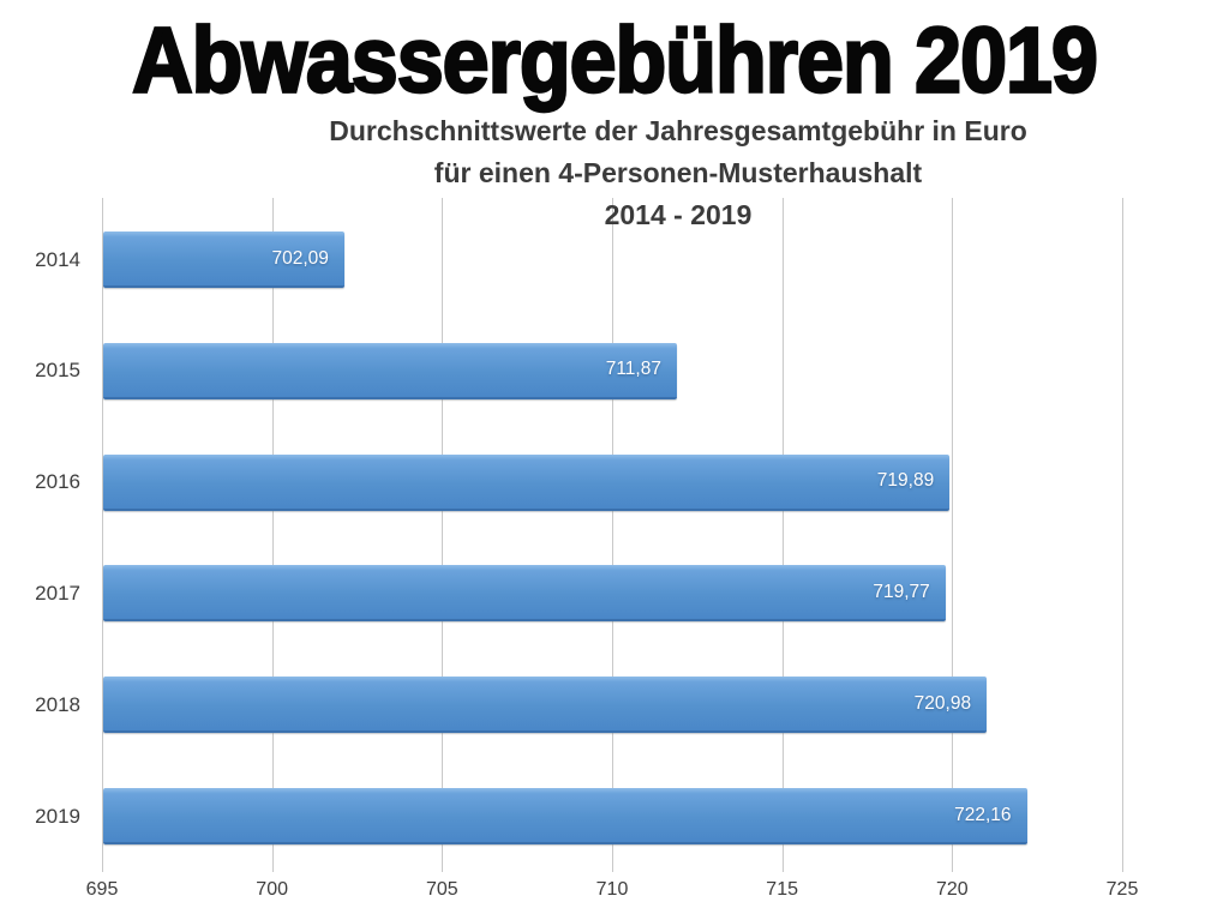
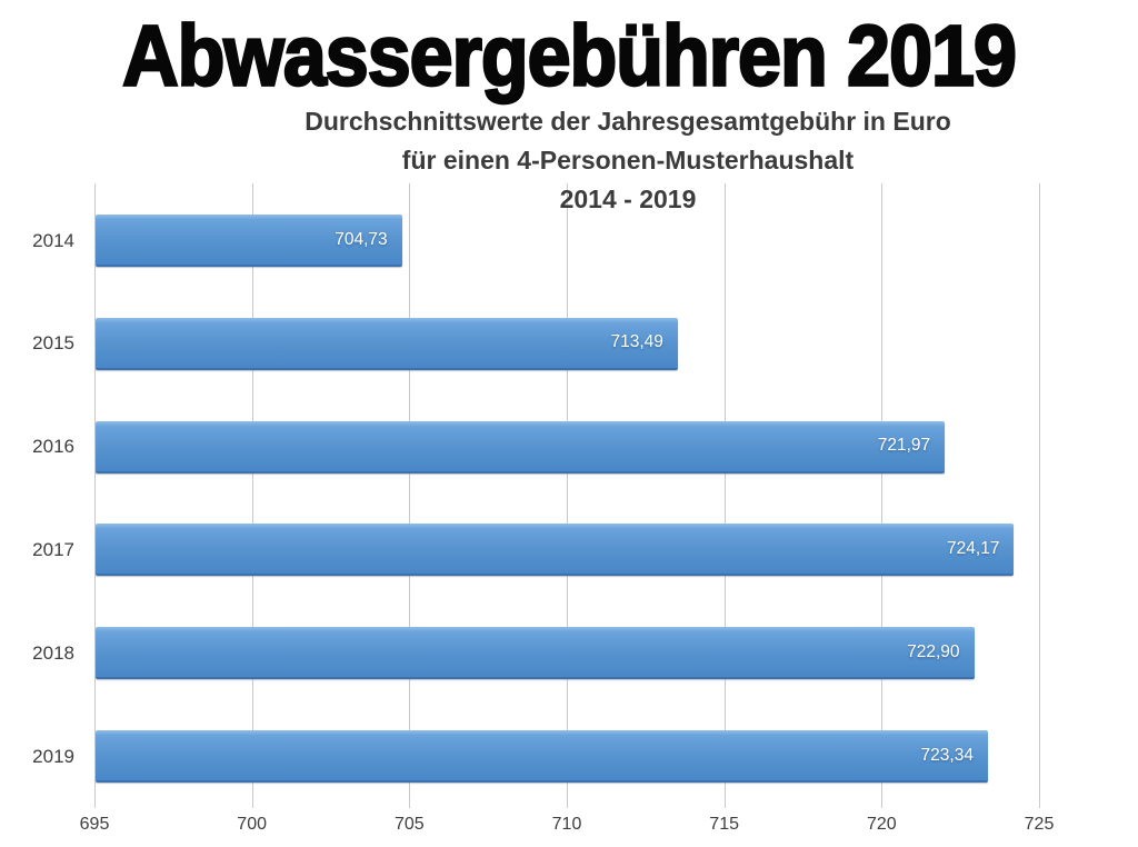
2014: 702,09 -> 704,73
2015: 711,87 -> 713,49
2016: 719,89 -> 721,97
2017: 719,77 -> 724,17
2018: 720,98 -> 722,90
2019: 722,16 -> 723,34
